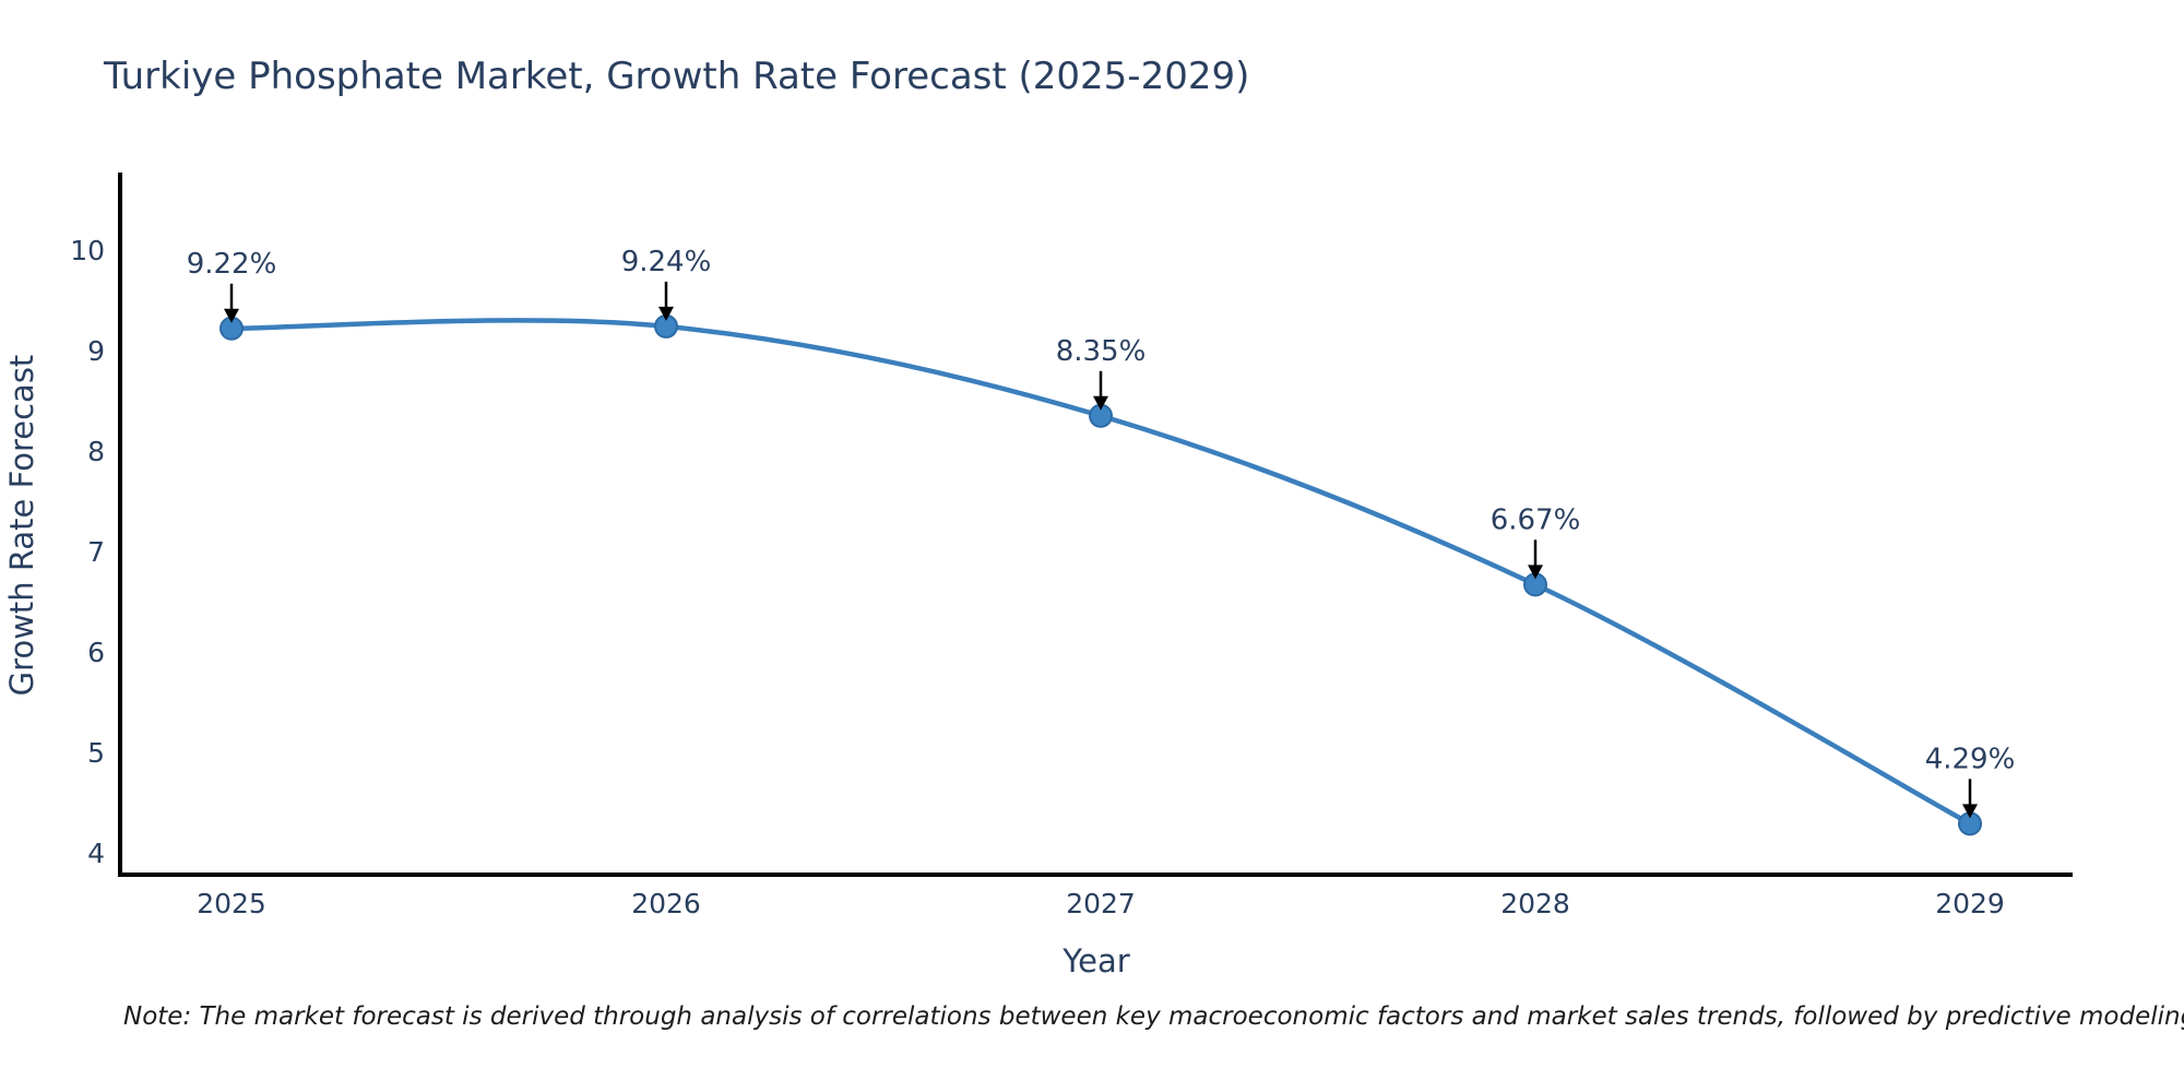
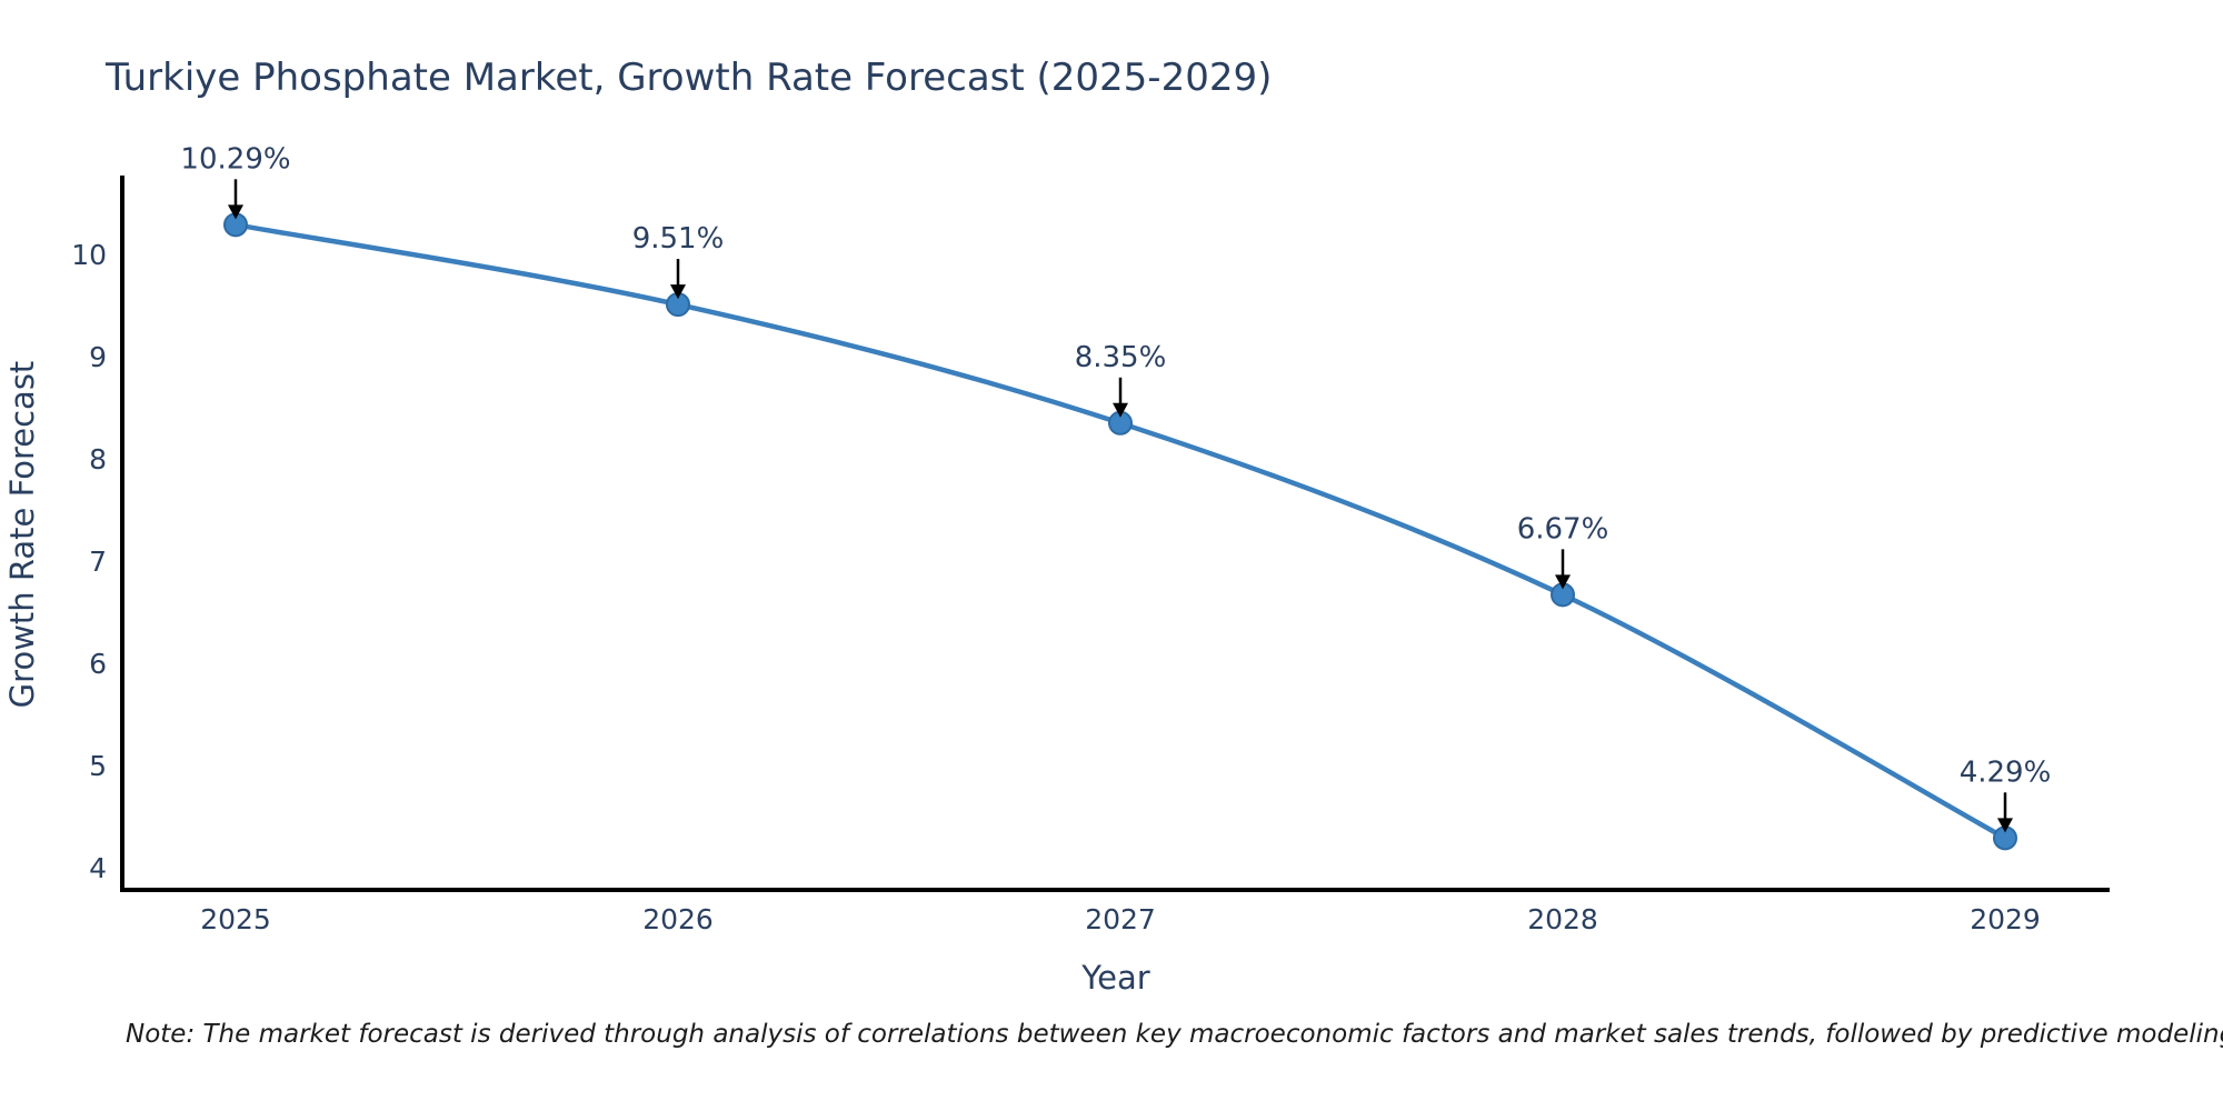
2025: 9.22% -> 10.29%
2026: 9.24% -> 9.51%
